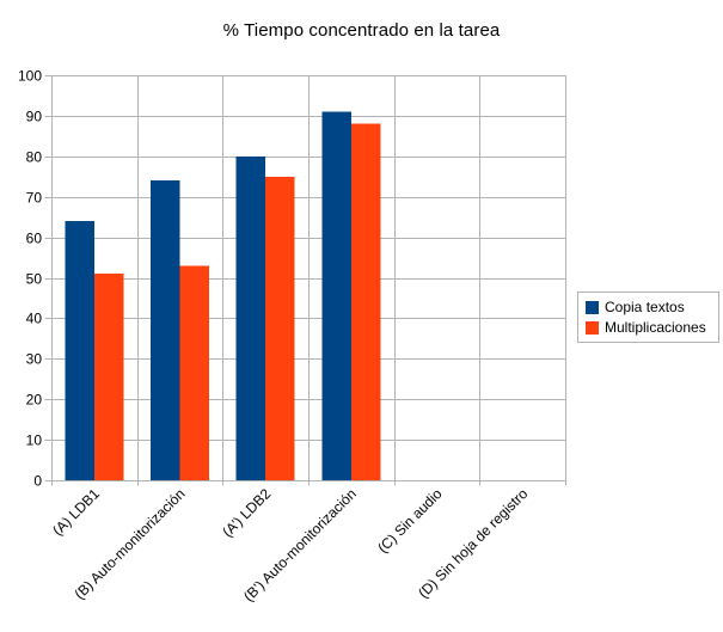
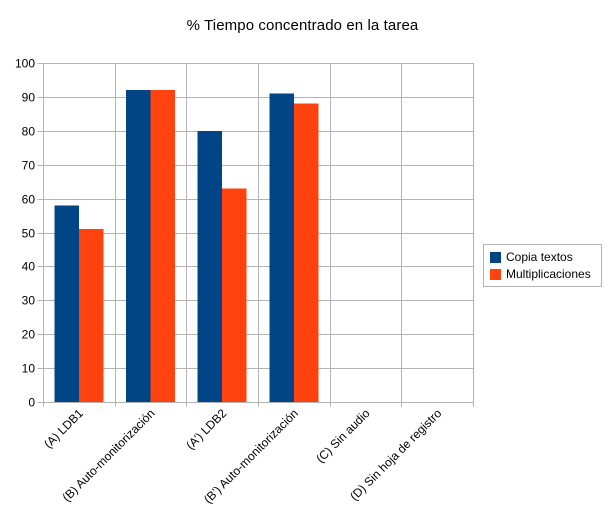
Copia textos/(A) LDB1: 64 -> 58
Copia textos/(B) Auto-monitorización: 74 -> 92
Multiplicaciones/(B) Auto-monitorización: 53 -> 92
Multiplicaciones/(A’) LDB2: 75 -> 63
